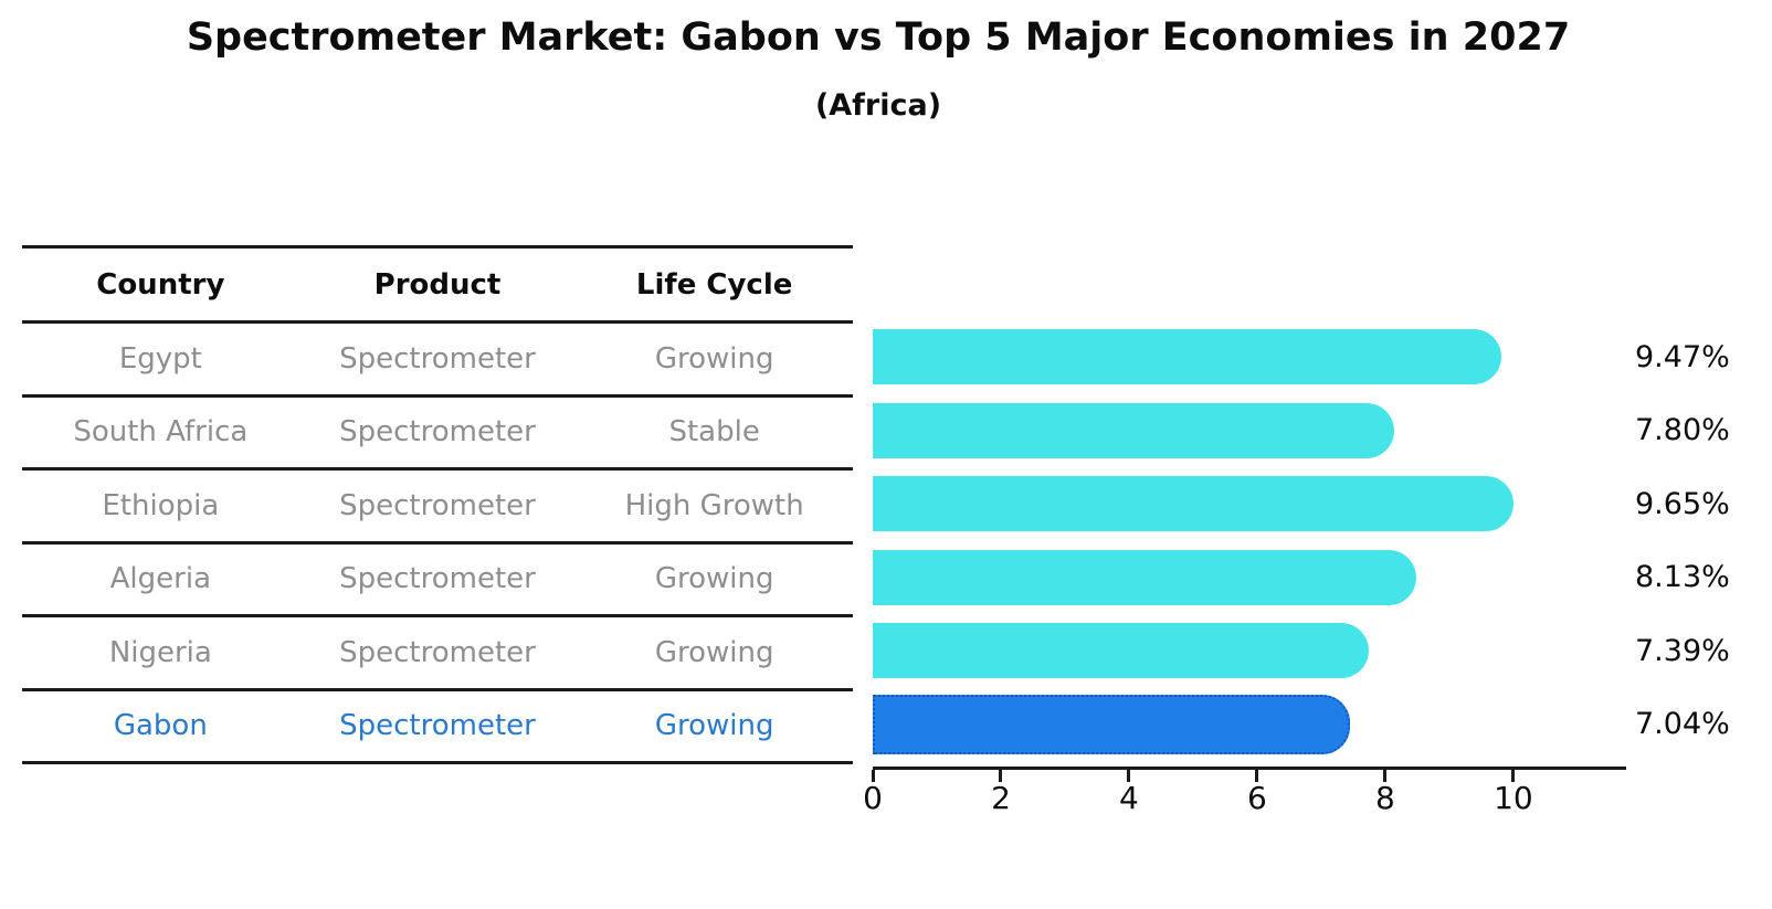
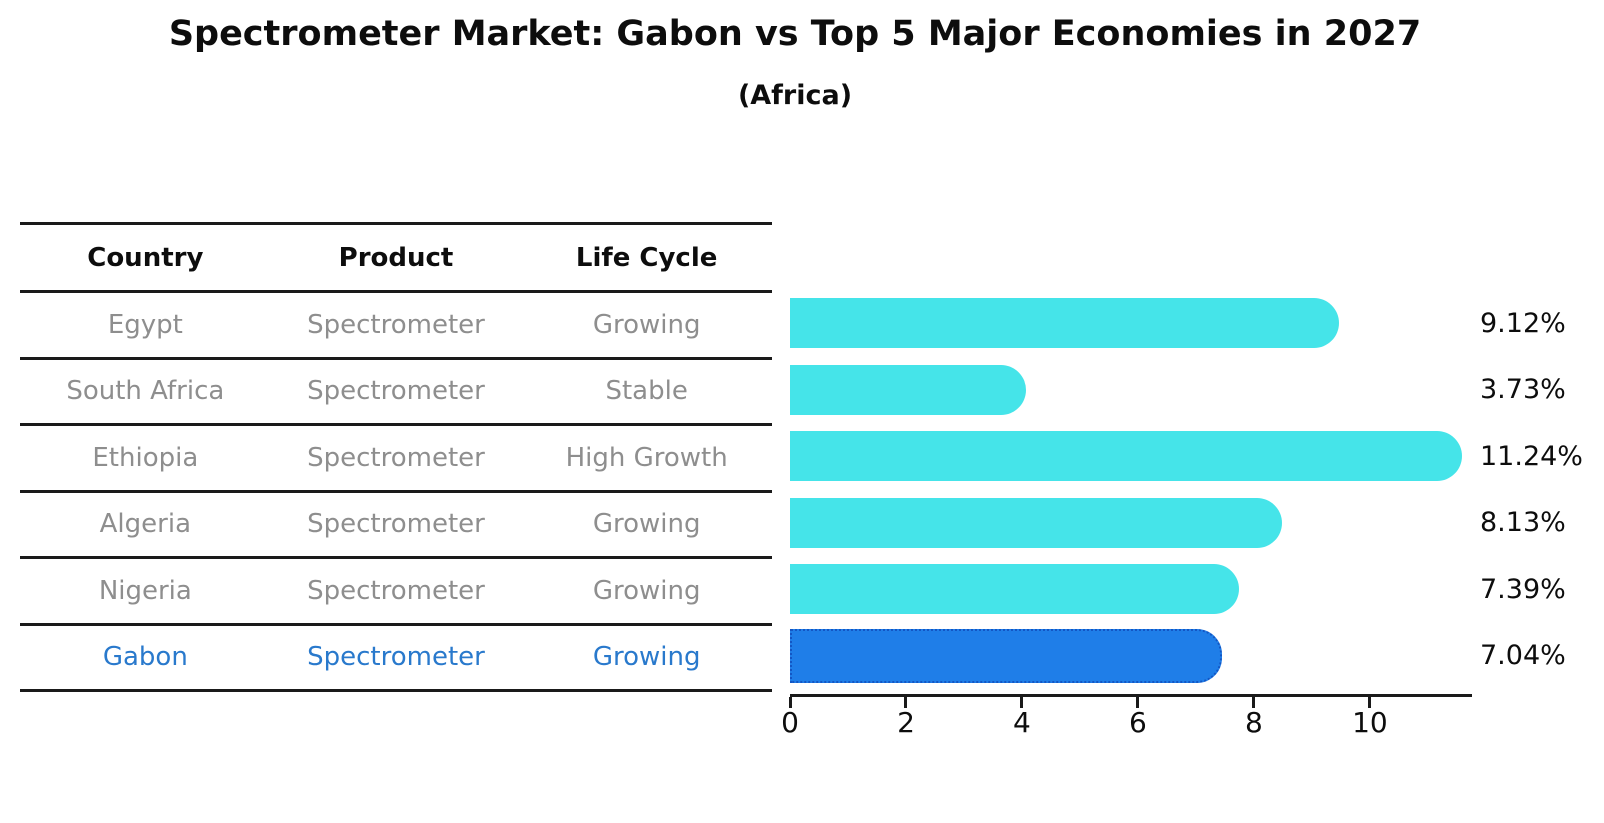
Egypt: 9.47% -> 9.12%
South Africa: 7.80% -> 3.73%
Ethiopia: 9.65% -> 11.24%
